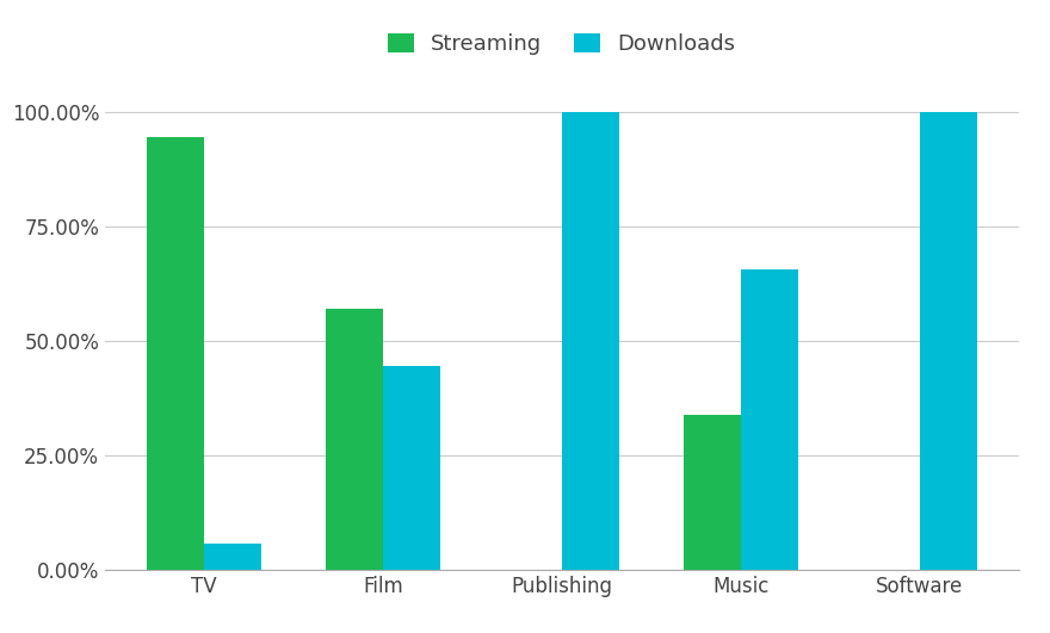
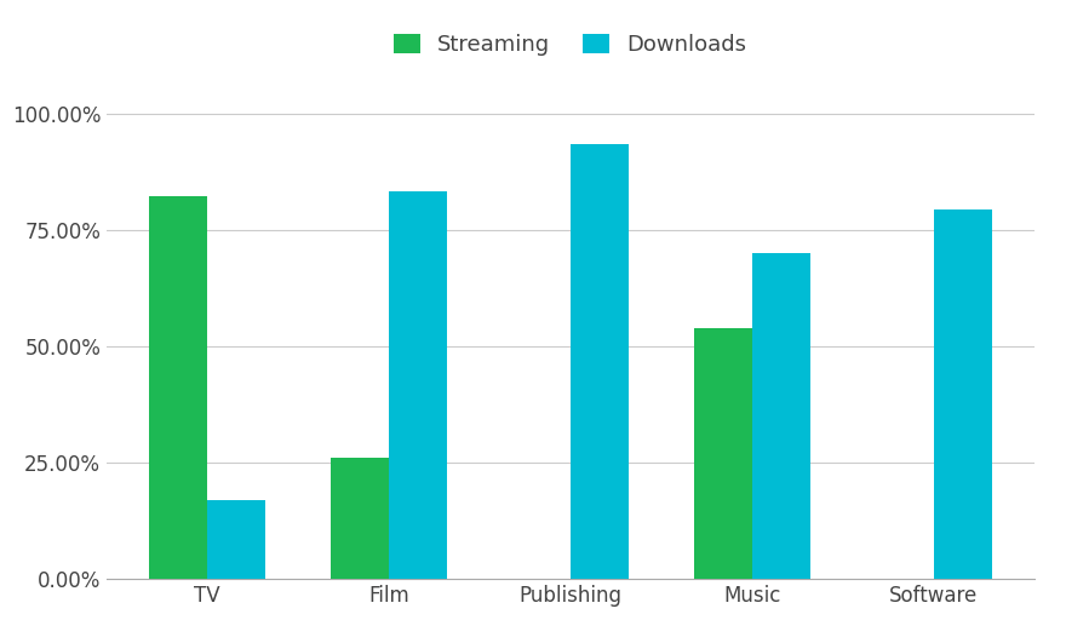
Streaming/TV: 94.5% -> 82.5%
Downloads/TV: 5.8% -> 17.0%
Streaming/Film: 57.2% -> 26.0%
Downloads/Film: 44.5% -> 83.5%
Downloads/Publishing: 100.0% -> 93.5%
Streaming/Music: 33.8% -> 54.0%
Downloads/Music: 65.8% -> 70.0%
Downloads/Software: 100.0% -> 79.5%
